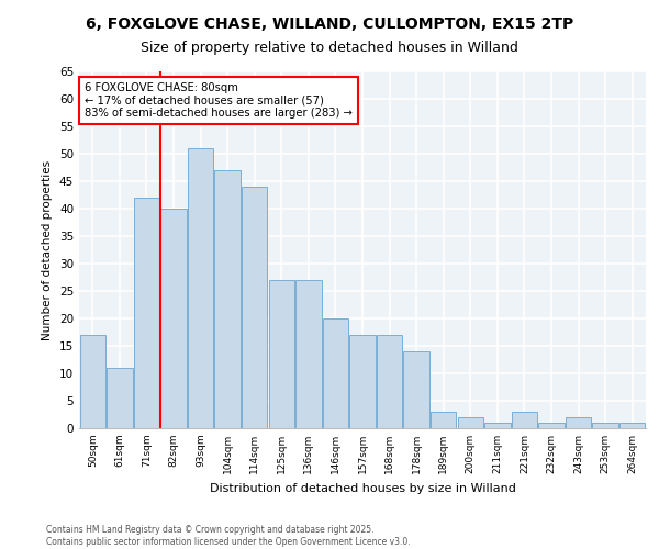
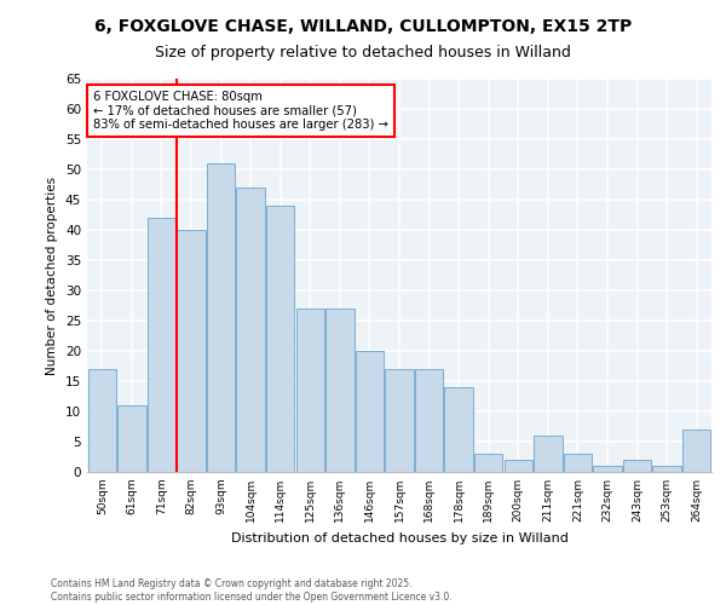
211sqm: 1 -> 6
264sqm: 1 -> 7
